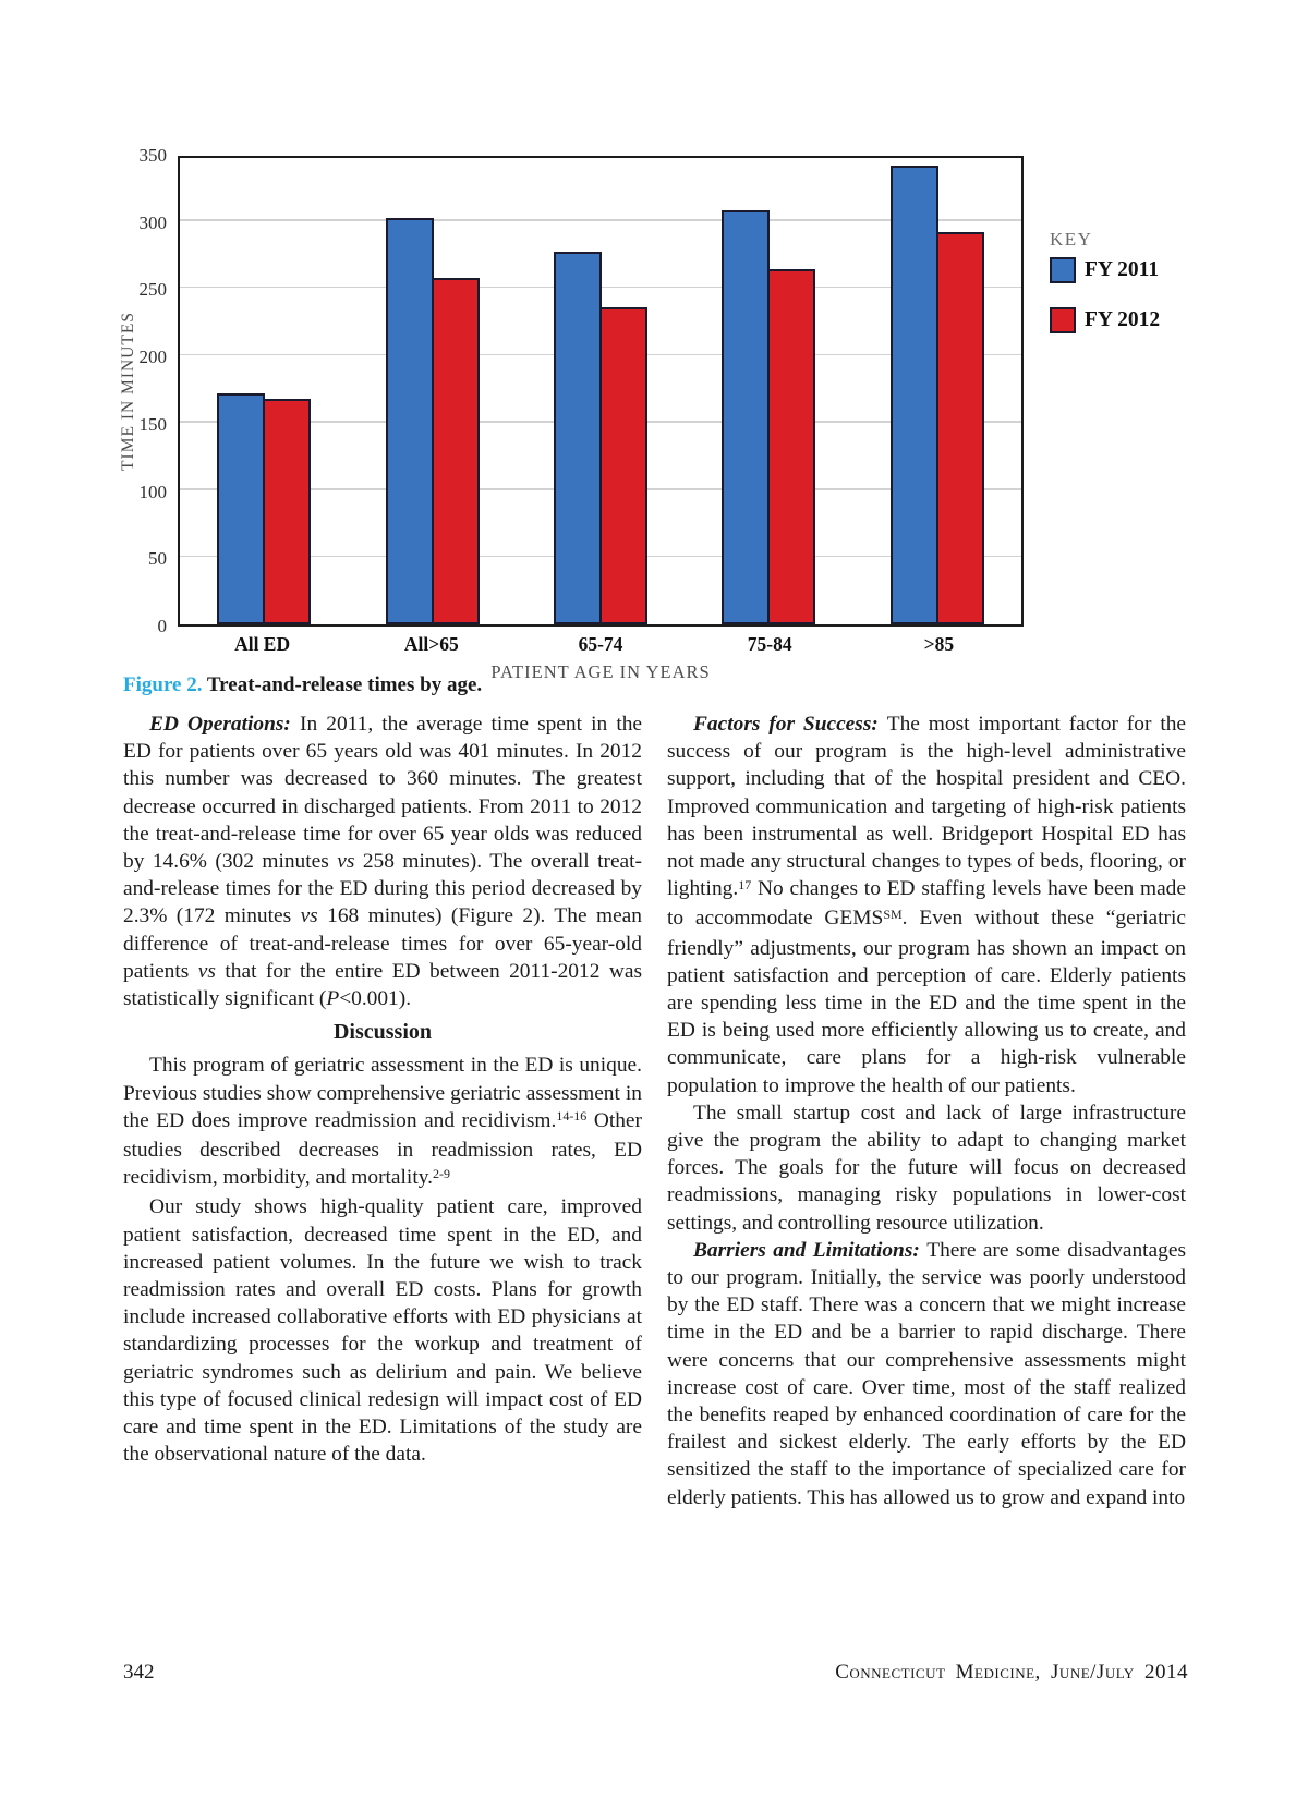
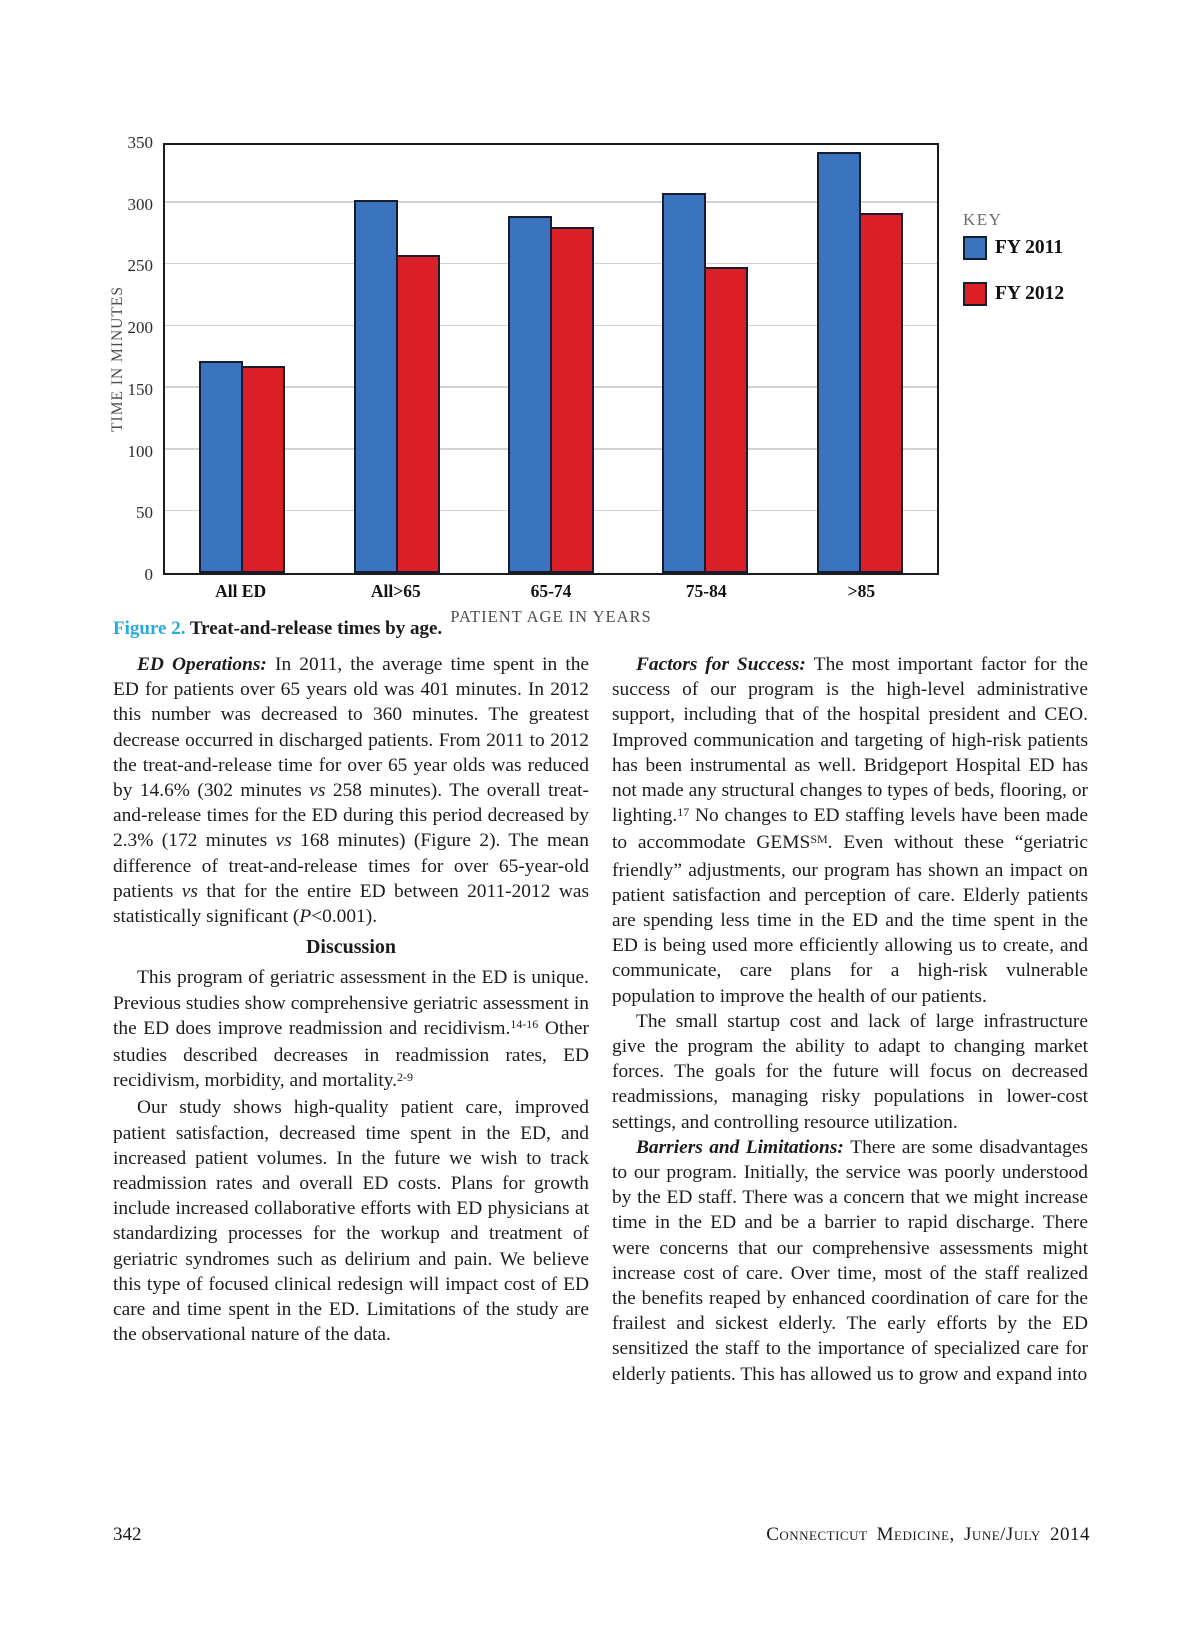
FY 2011/65-74: 277 -> 289
FY 2012/65-74: 236 -> 280
FY 2012/75-84: 264 -> 248
